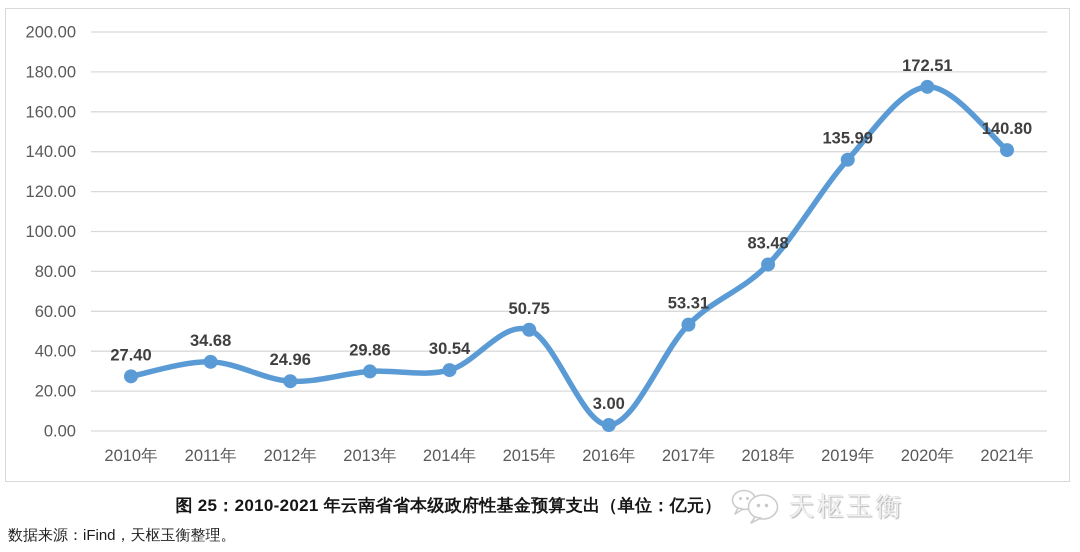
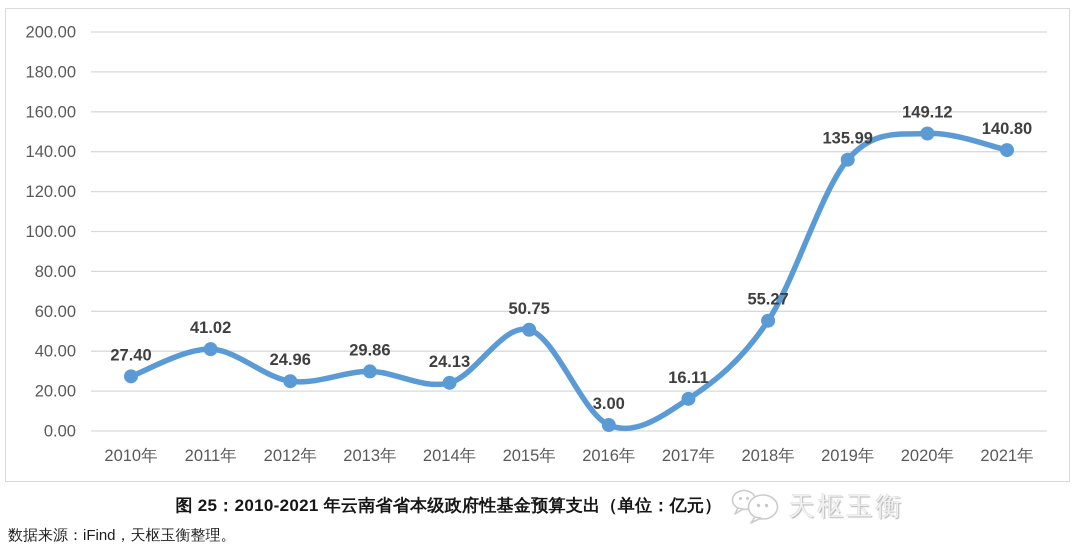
2011年: 34.68 -> 41.02
2014年: 30.54 -> 24.13
2017年: 53.31 -> 16.11
2018年: 83.48 -> 55.27
2020年: 172.51 -> 149.12
